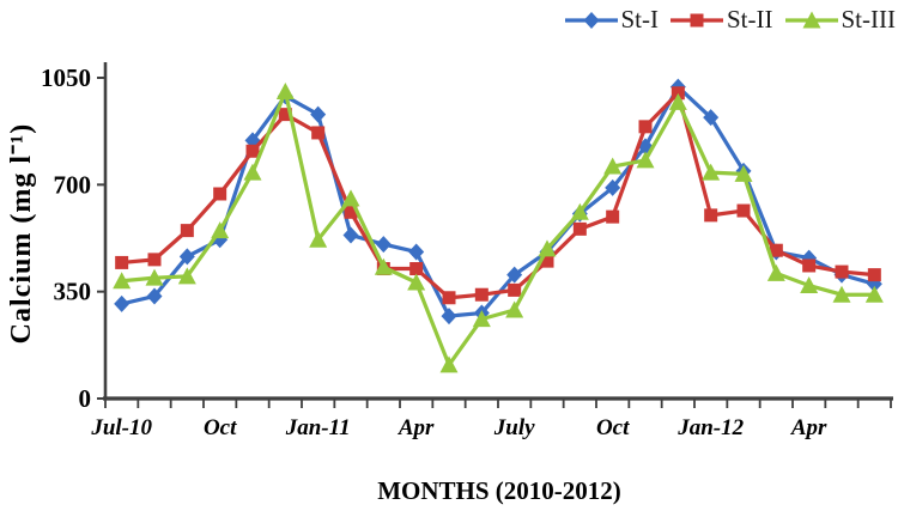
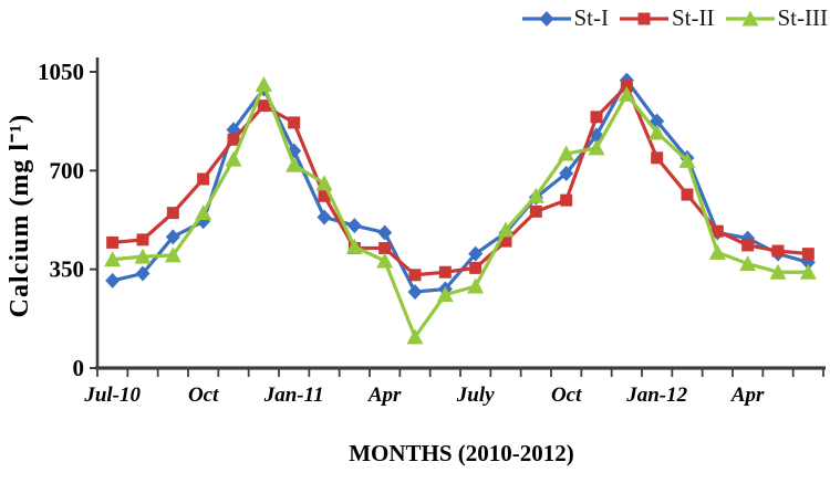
St-I/Jan-11: 930 -> 770
St-III/Jan-11: 520 -> 720
St-I/Jan-12: 920 -> 880
St-II/Jan-12: 600 -> 740
St-III/Jan-12: 740 -> 840
